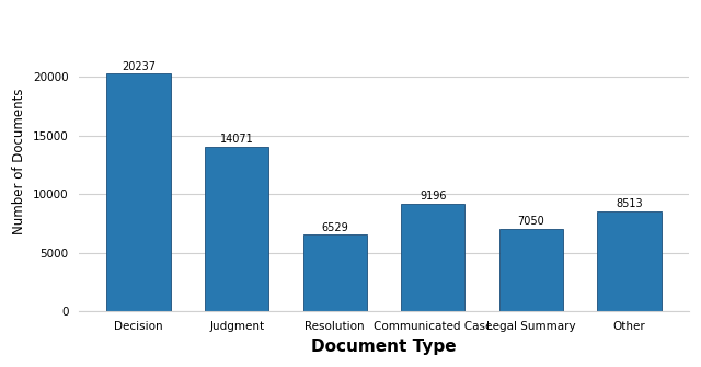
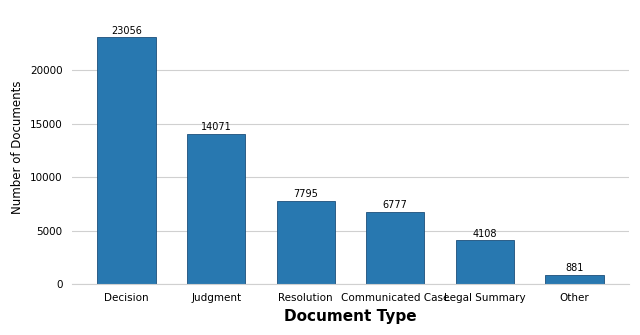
Decision: 20237 -> 23056
Resolution: 6529 -> 7795
Communicated Case: 9196 -> 6777
Legal Summary: 7050 -> 4108
Other: 8513 -> 881
